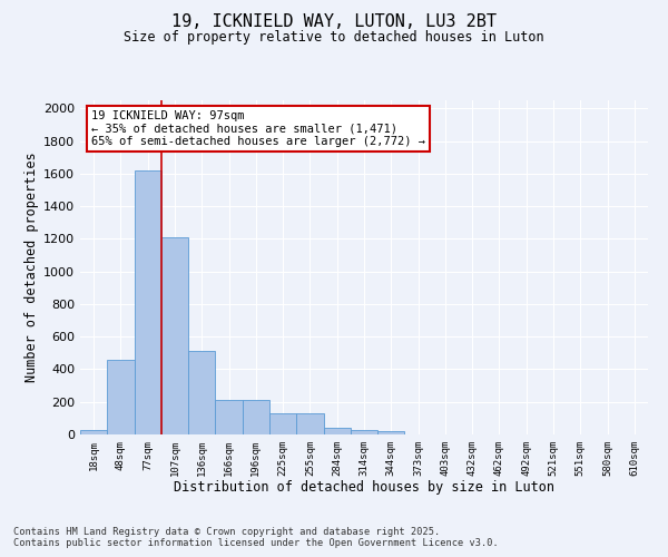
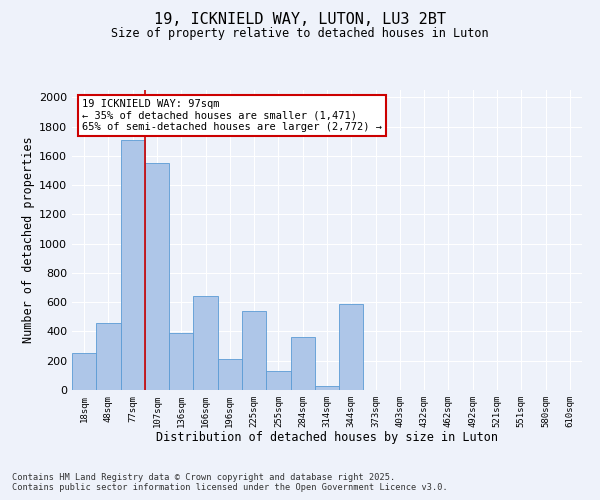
18sqm: 30 -> 250
77sqm: 1620 -> 1710
107sqm: 1210 -> 1550
136sqm: 510 -> 390
166sqm: 220 -> 640
225sqm: 130 -> 540
284sqm: 40 -> 360
344sqm: 20 -> 590
